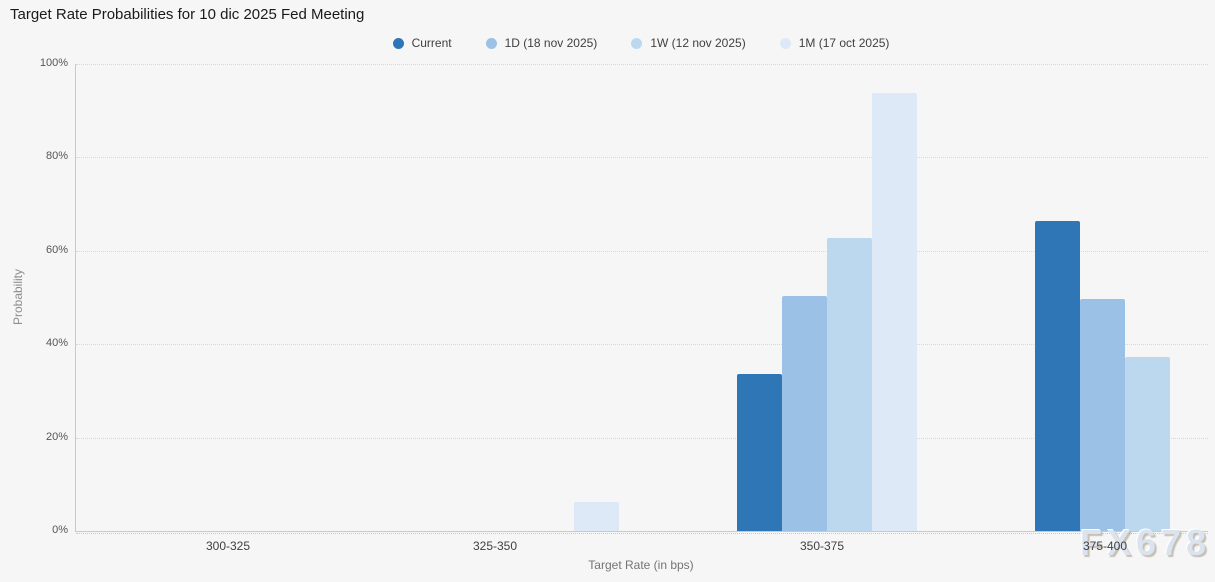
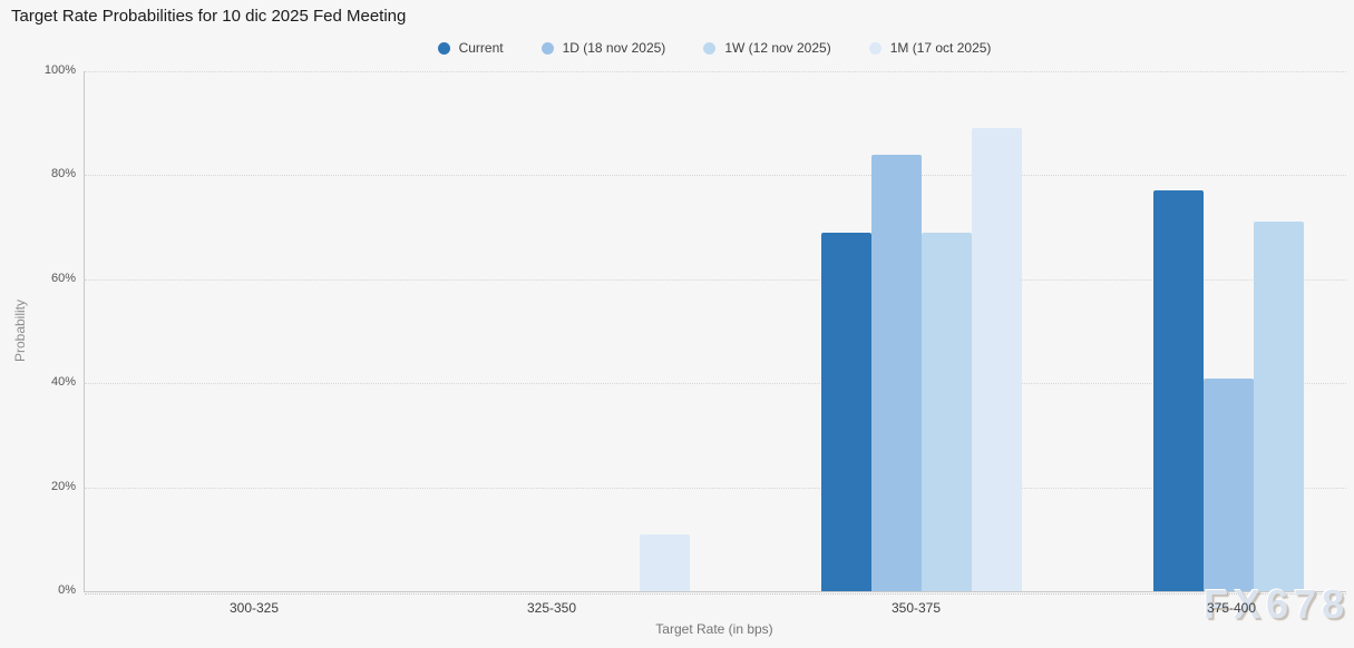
1M (17 oct 2025)/325-350: 6% -> 11%
Current/350-375: 34% -> 69%
1D (18 nov 2025)/350-375: 50% -> 84%
1W (12 nov 2025)/350-375: 63% -> 69%
1M (17 oct 2025)/350-375: 94% -> 89%
Current/375-400: 66% -> 77%
1D (18 nov 2025)/375-400: 50% -> 41%
1W (12 nov 2025)/375-400: 37% -> 71%
